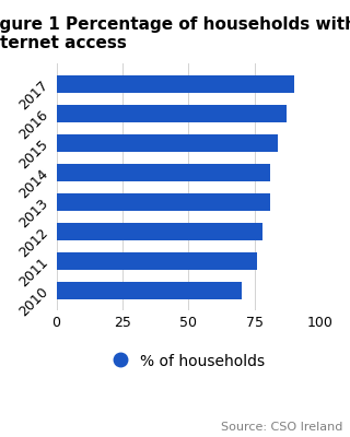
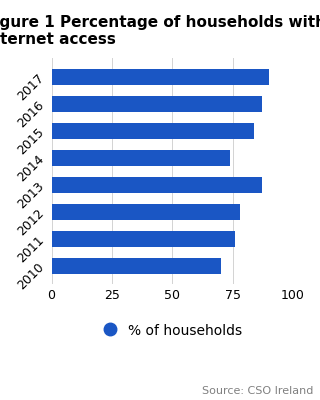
2014: 81 -> 74
2013: 81 -> 87
